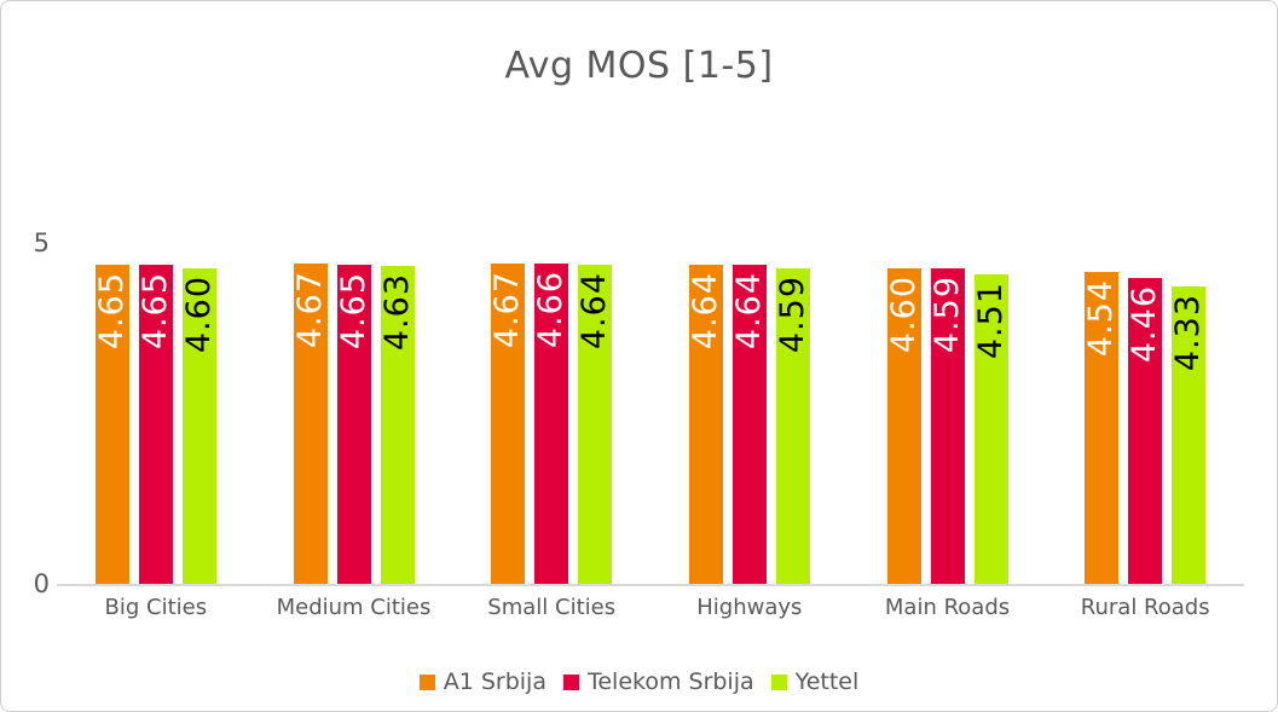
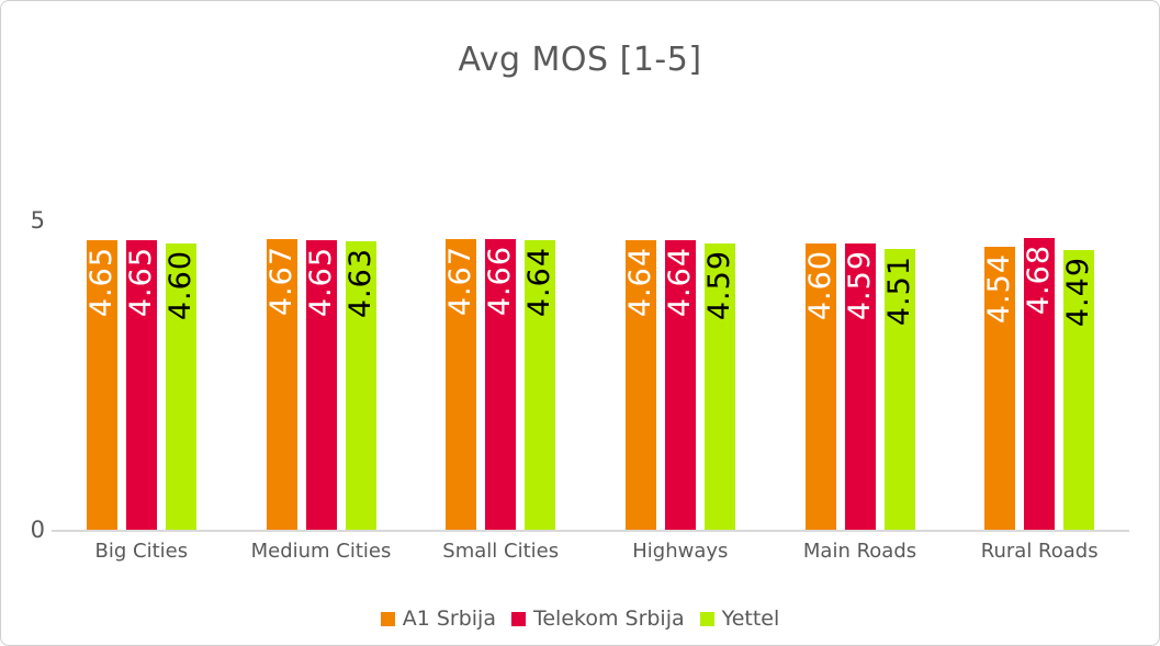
Telekom Srbija/Rural Roads: 4.46 -> 4.68
Yettel/Rural Roads: 4.33 -> 4.49
